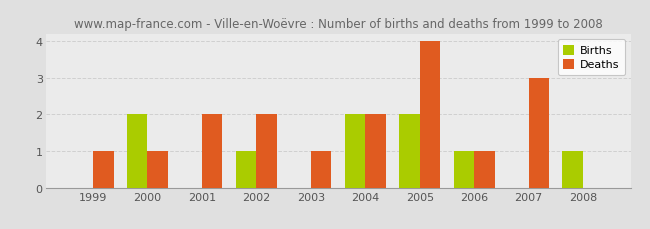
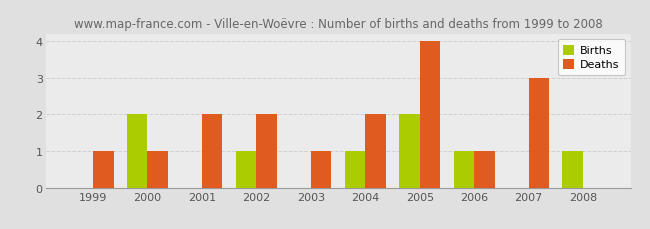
Births/2004: 2 -> 1
